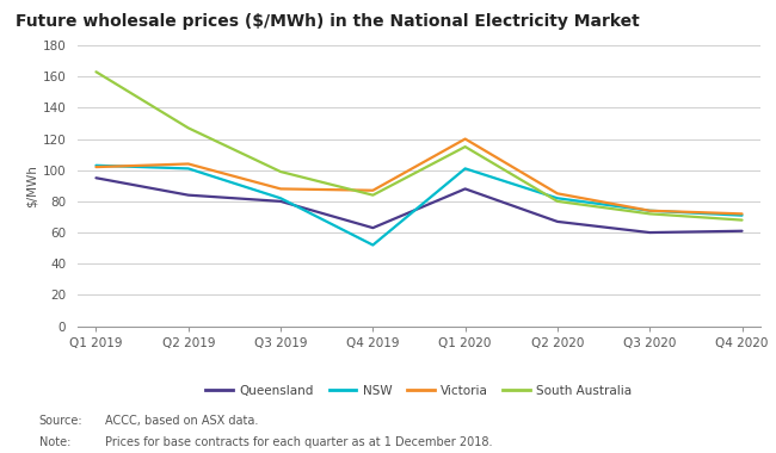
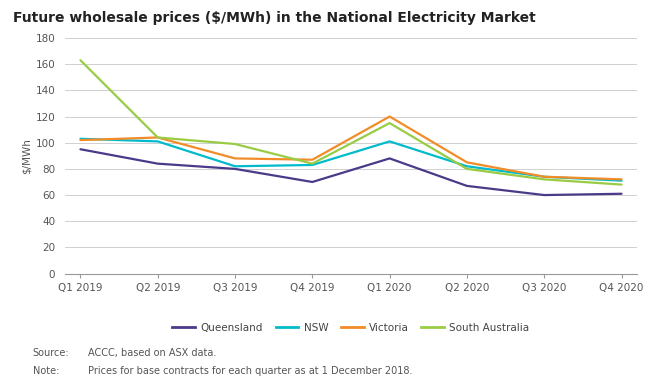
South Australia/Q2 2019: 127 -> 104
Queensland/Q4 2019: 63 -> 70
NSW/Q4 2019: 52 -> 83
